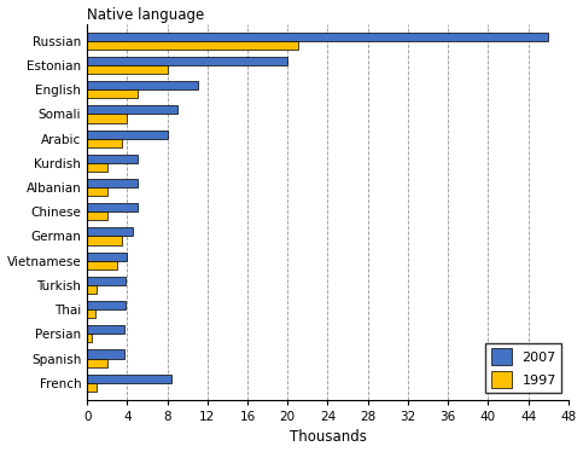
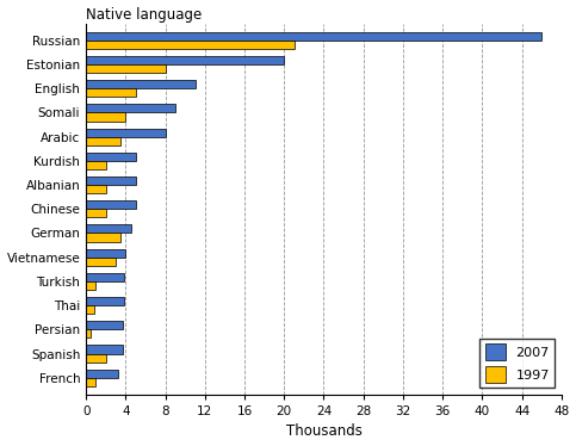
2007/French: 8.4 -> 3.2
